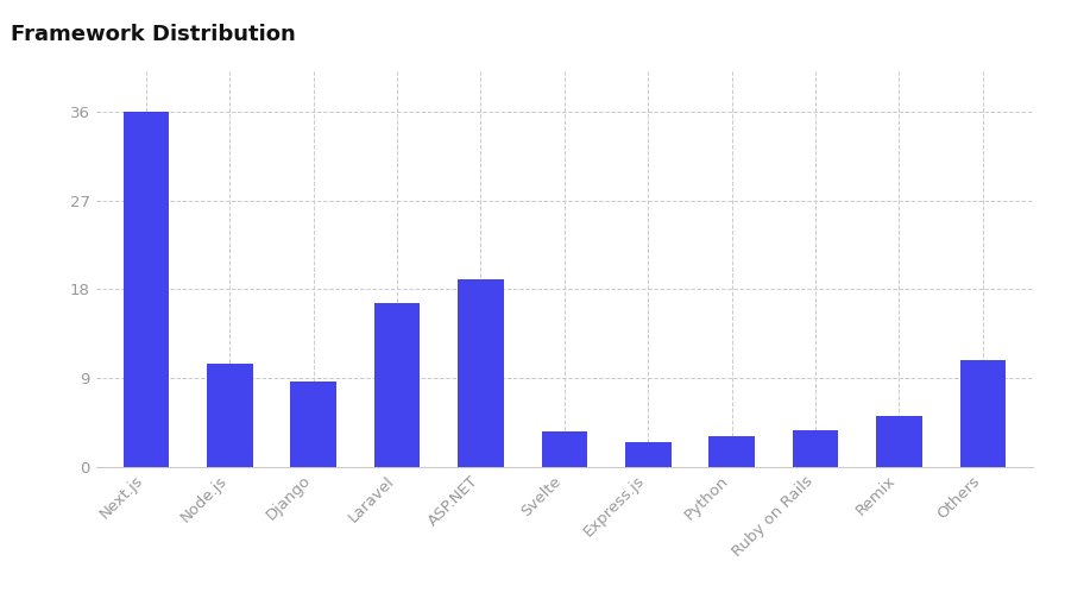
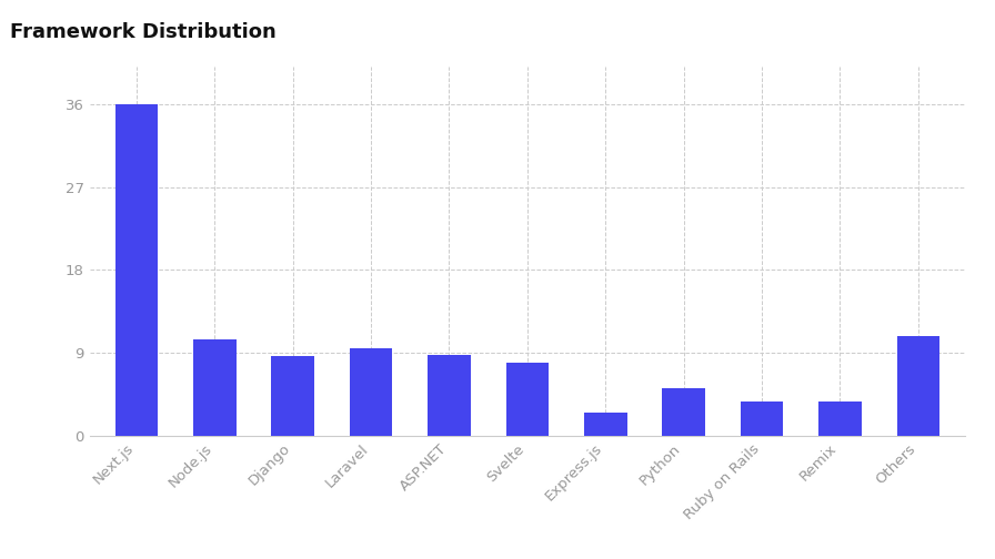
Laravel: 16.6 -> 9.5
ASP.NET: 19.0 -> 8.8
Svelte: 3.6 -> 8.0
Python: 3.2 -> 5.2
Remix: 5.2 -> 3.8
